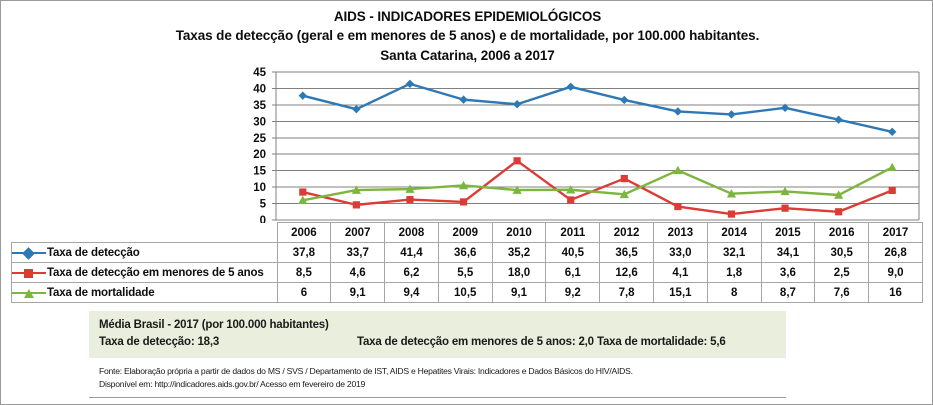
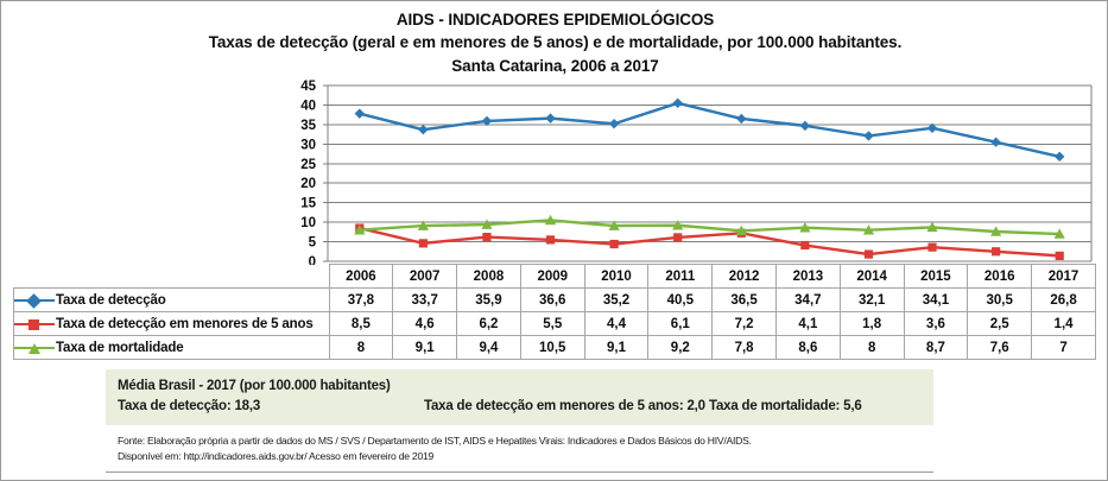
Taxa de mortalidade/2006: 6 -> 8
Taxa de detecção/2008: 41,4 -> 35,9
Taxa de detecção em menores de 5 anos/2010: 18,0 -> 4,4
Taxa de detecção em menores de 5 anos/2012: 12,6 -> 7,2
Taxa de detecção/2013: 33,0 -> 34,7
Taxa de mortalidade/2013: 15,1 -> 8,6
Taxa de detecção em menores de 5 anos/2017: 9,0 -> 1,4
Taxa de mortalidade/2017: 16 -> 7
